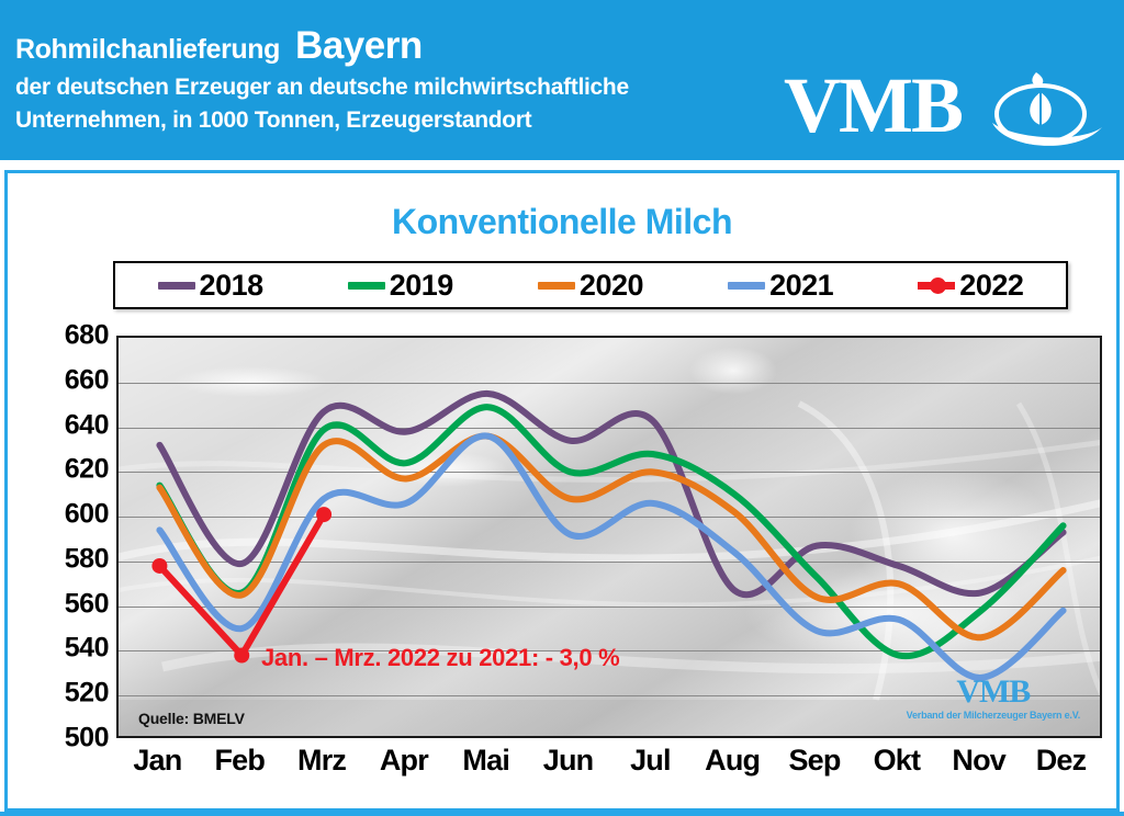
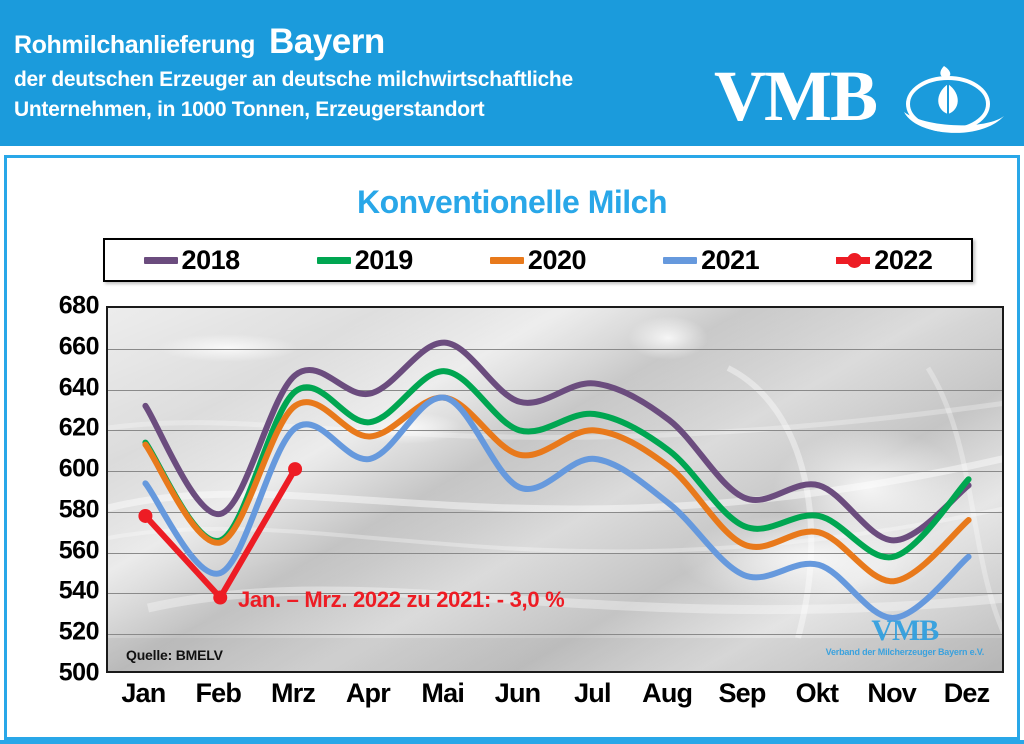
2021/Mrz: 608 -> 621
2018/Mai: 655 -> 663
2018/Aug: 567 -> 625
2018/Okt: 578 -> 593
2019/Okt: 538 -> 578
